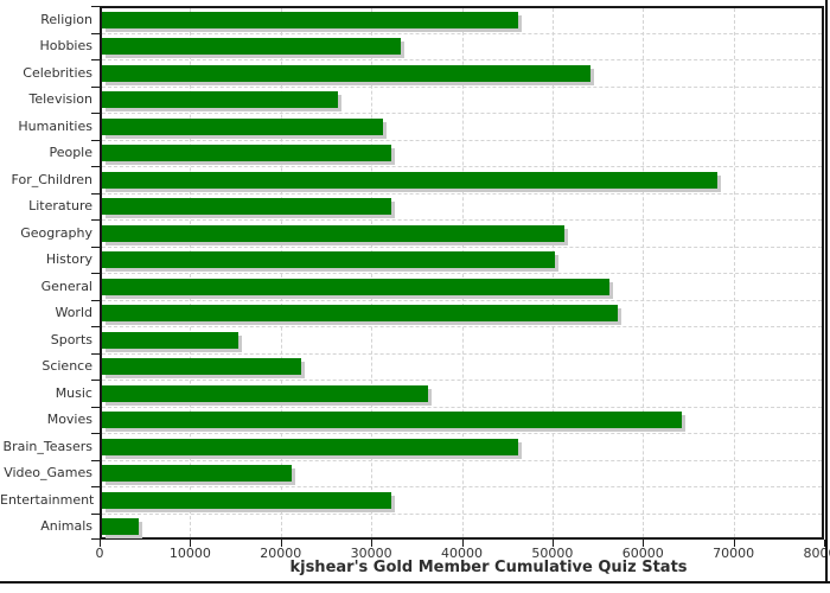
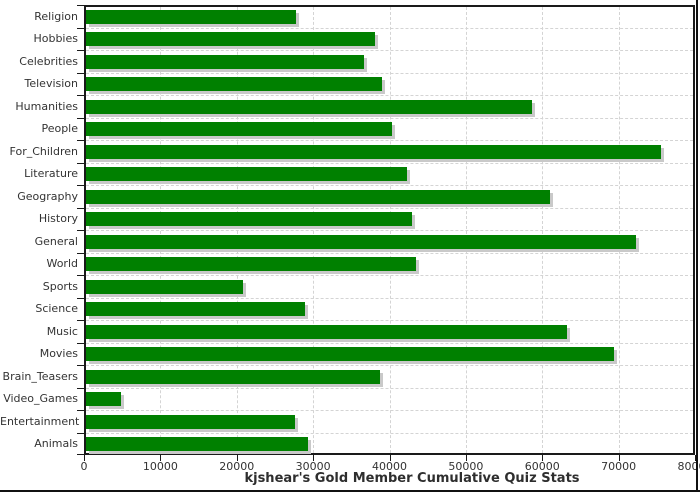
Religion: 46000 -> 28000
Hobbies: 33000 -> 38000
Celebrities: 54000 -> 36000
Television: 26000 -> 39000
Humanities: 31000 -> 58000
People: 32000 -> 40000
For_Children: 68000 -> 75000
Literature: 32000 -> 42000
Geography: 51000 -> 61000
History: 50000 -> 43000
General: 56000 -> 72000
World: 57000 -> 43000
Sports: 15000 -> 20000
Science: 22000 -> 29000
Music: 36000 -> 63000
Movies: 64000 -> 69000
Brain_Teasers: 46000 -> 38000
Video_Games: 21000 -> 5000
Entertainment: 32000 -> 27000
Animals: 4000 -> 29000
